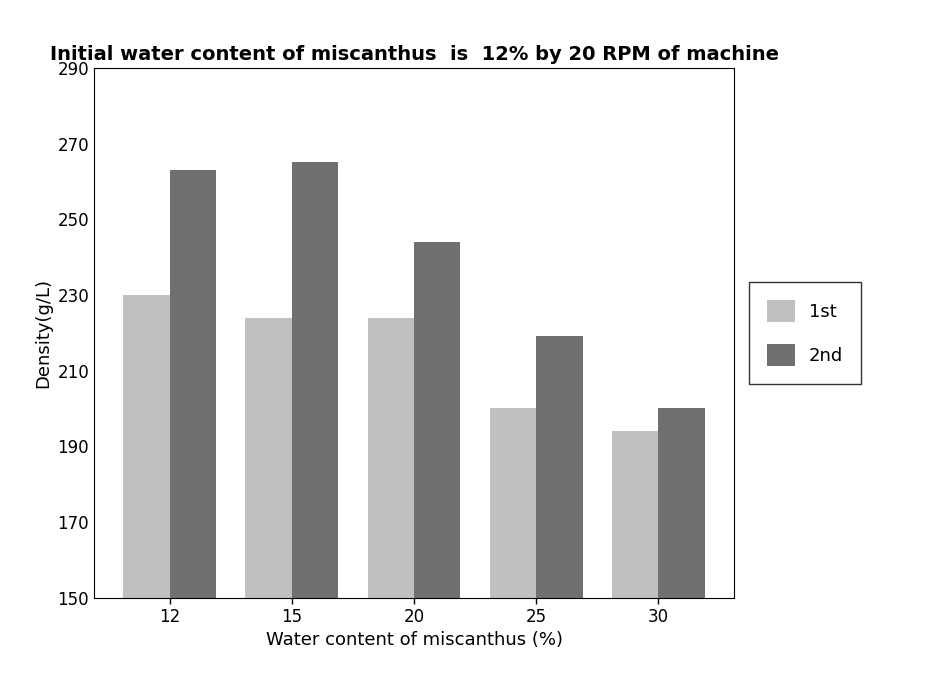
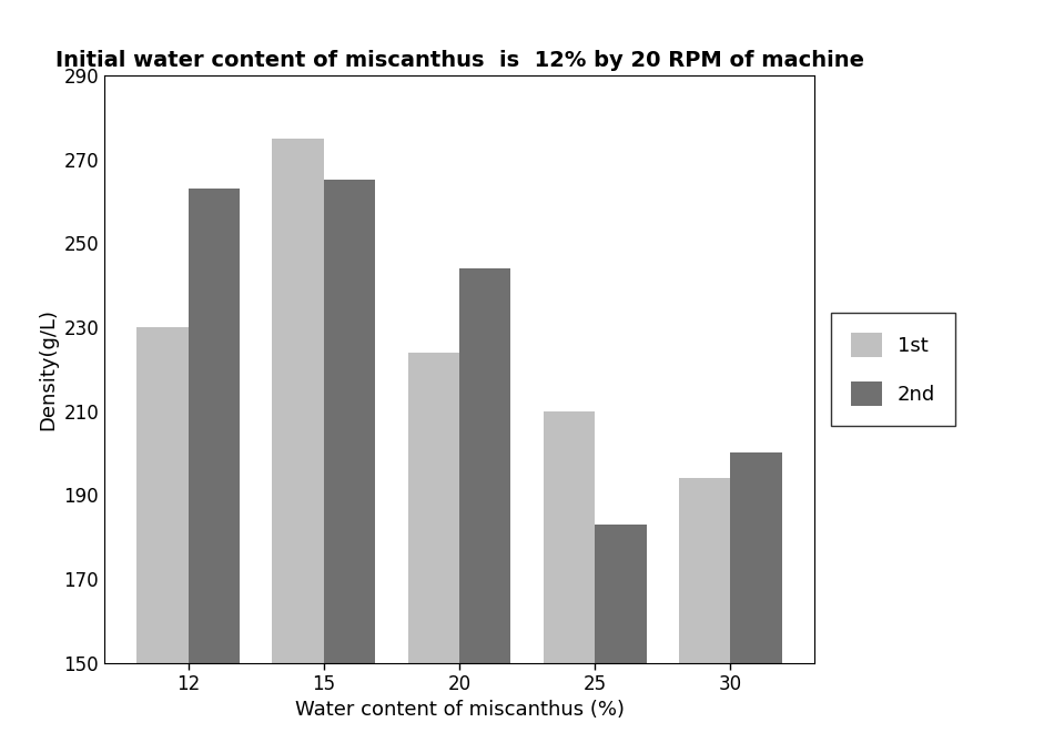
1st/15: 224 -> 275
1st/25: 200 -> 210
2nd/25: 219 -> 183
